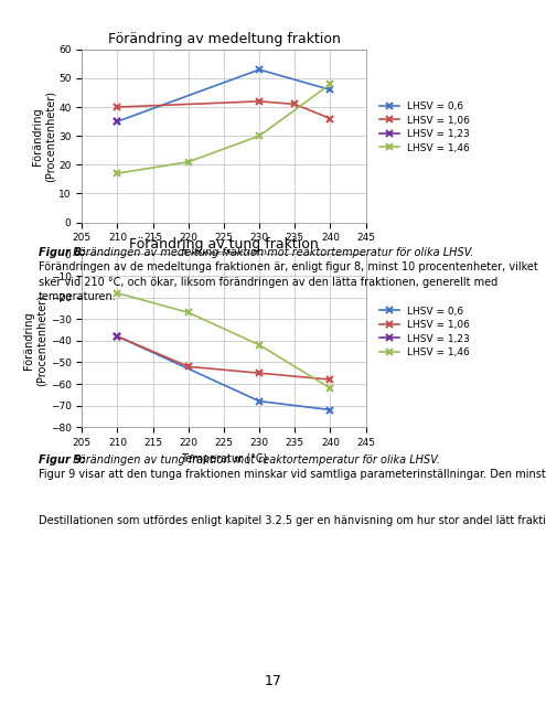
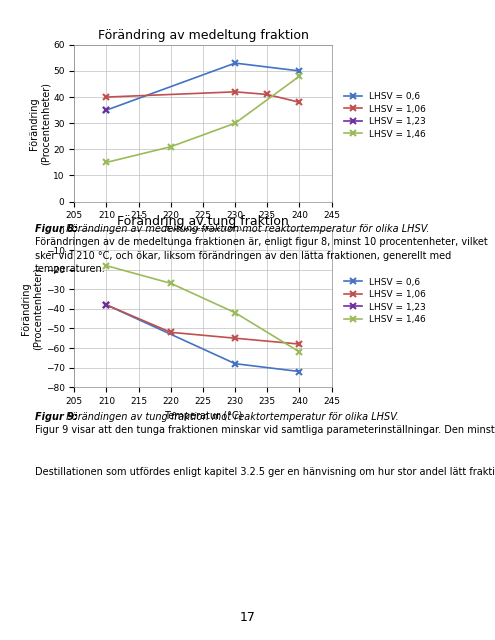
Förändring av medeltung fraktion/LHSV = 1,46/210: 17 -> 15
Förändring av medeltung fraktion/LHSV = 0,6/240: 46 -> 50
Förändring av medeltung fraktion/LHSV = 1,06/240: 36 -> 38
